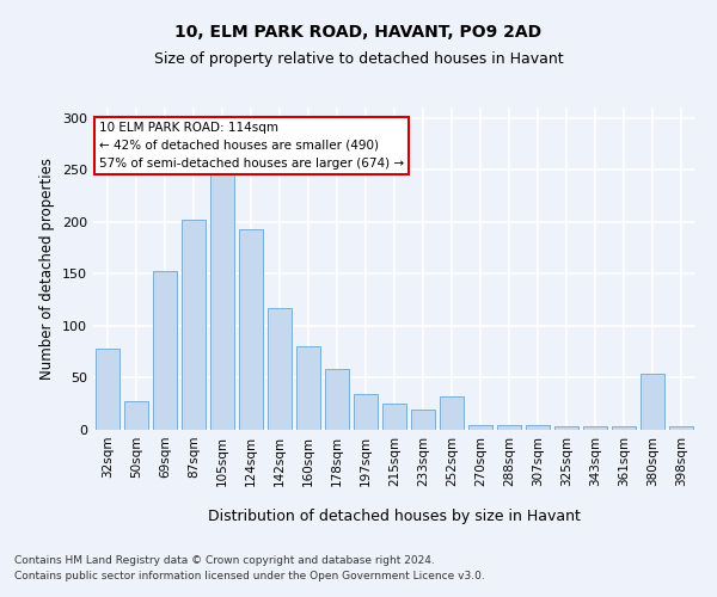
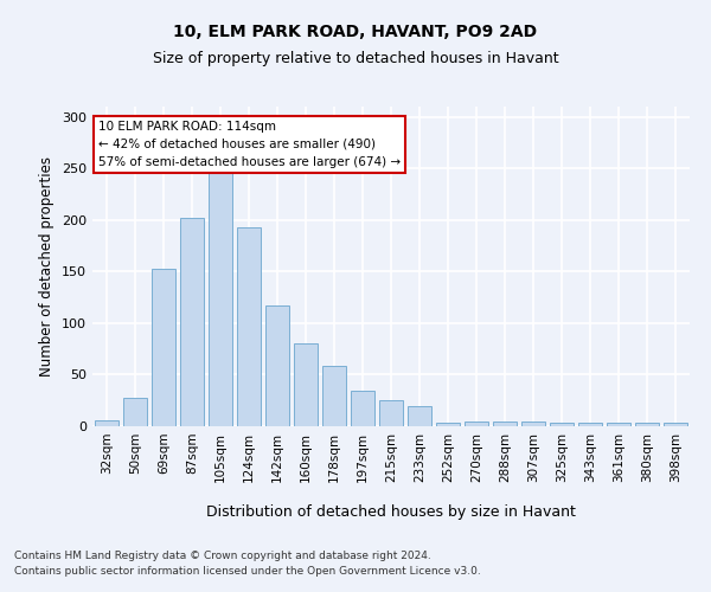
32sqm: 78 -> 6
252sqm: 32 -> 4
380sqm: 54 -> 3
